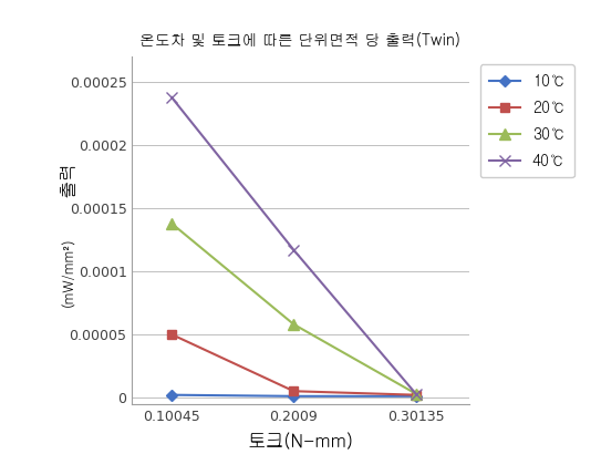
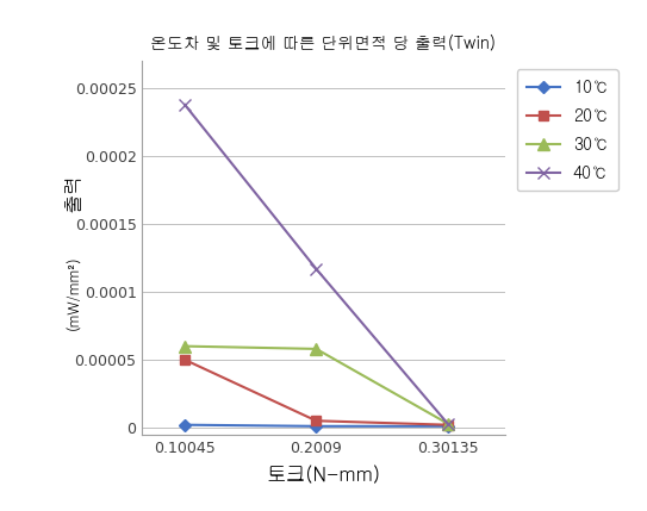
30℃/0.10045: 0.000138 -> 0.000060
